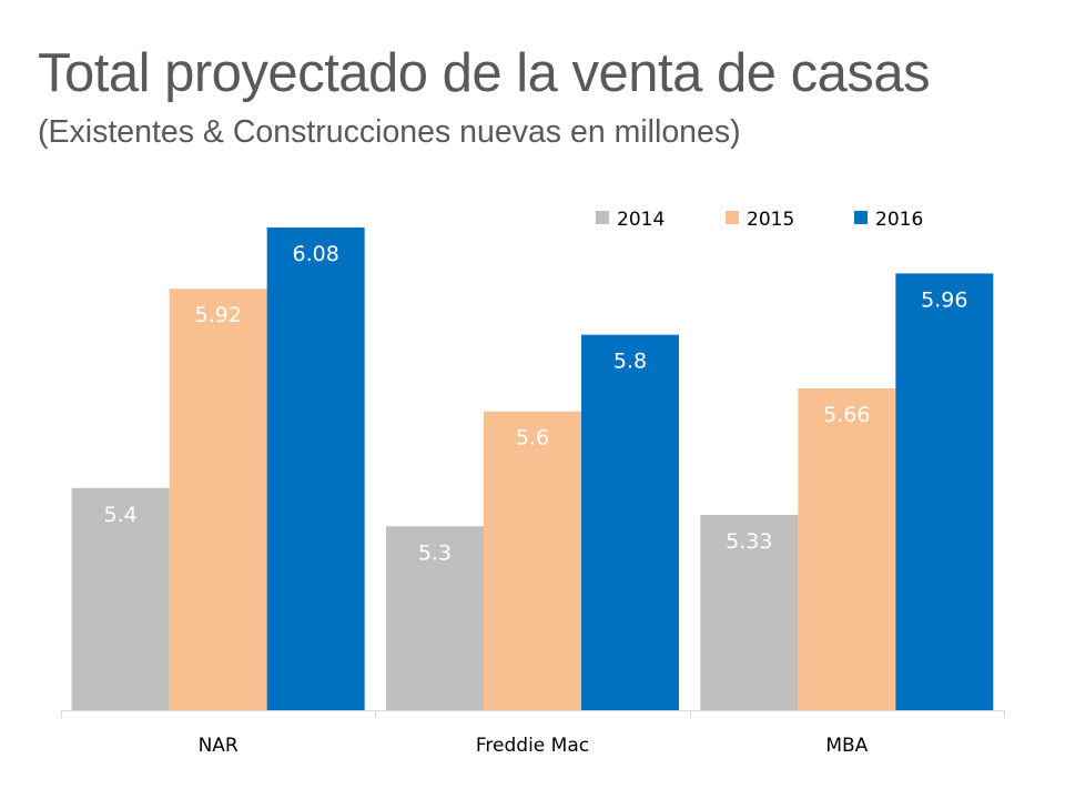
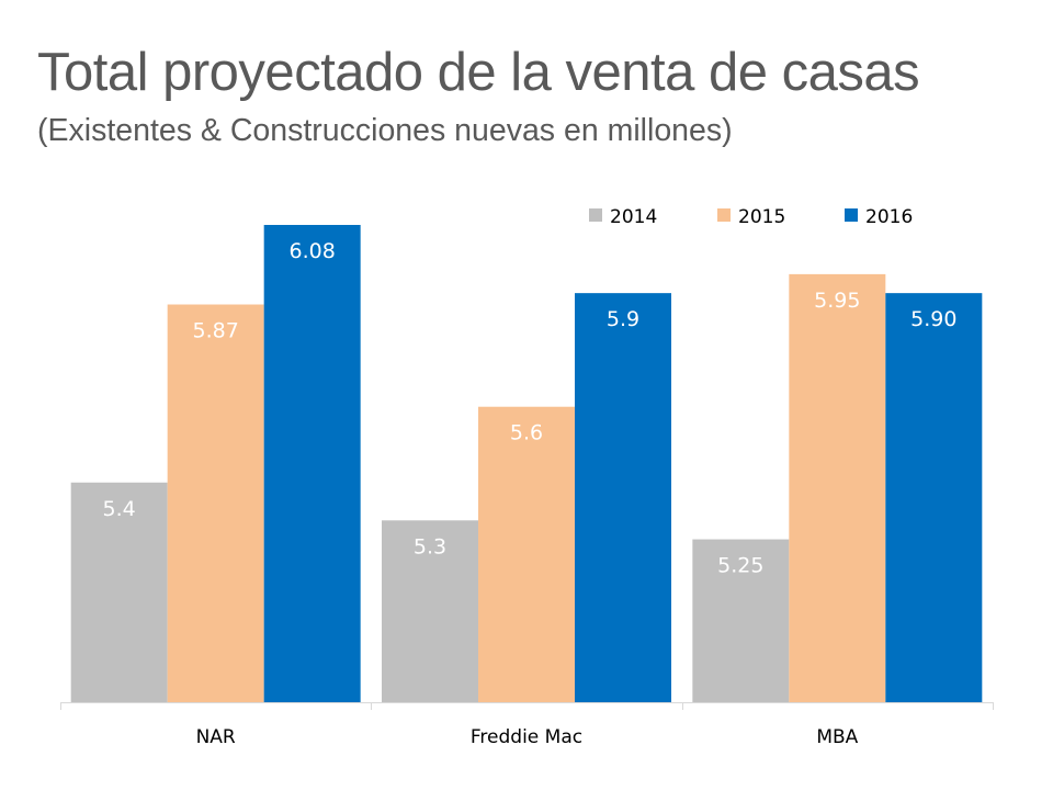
2015/NAR: 5.92 -> 5.87
2016/Freddie Mac: 5.8 -> 5.9
2014/MBA: 5.33 -> 5.25
2015/MBA: 5.66 -> 5.95
2016/MBA: 5.96 -> 5.90
